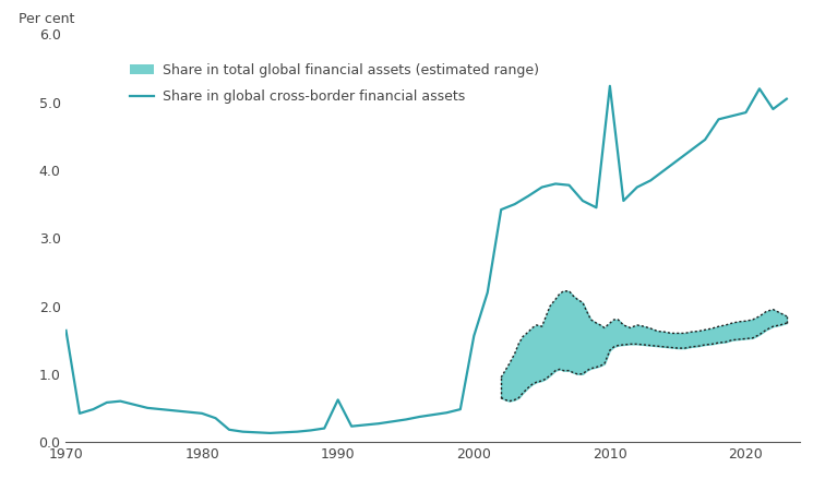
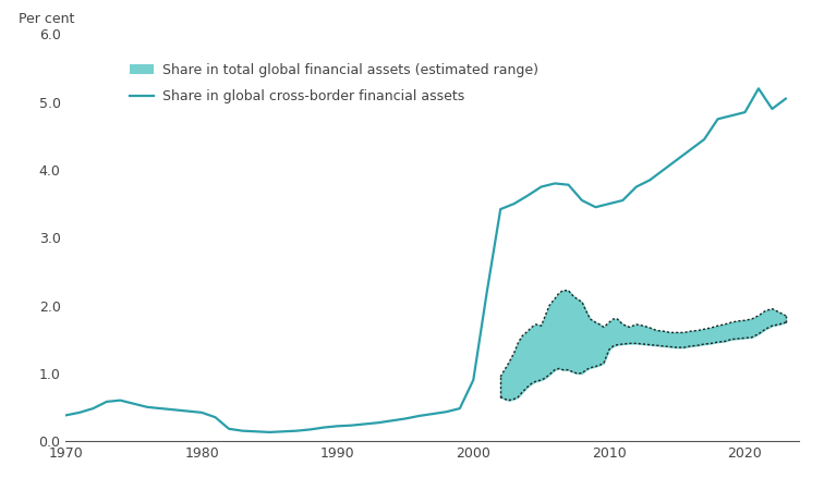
Share in global cross-border financial assets/1970: 1.64 -> 0.38
Share in global cross-border financial assets/1990: 0.62 -> 0.22
Share in global cross-border financial assets/2000: 1.56 -> 0.90
Share in global cross-border financial assets/2010: 5.24 -> 3.50
